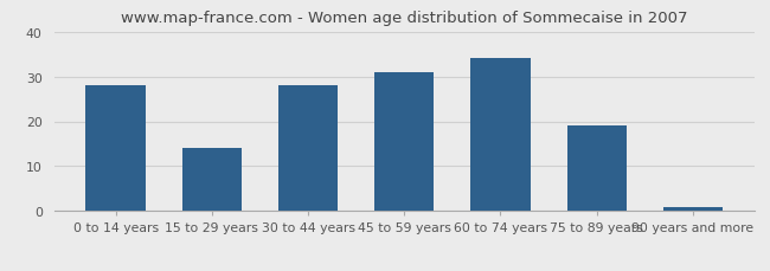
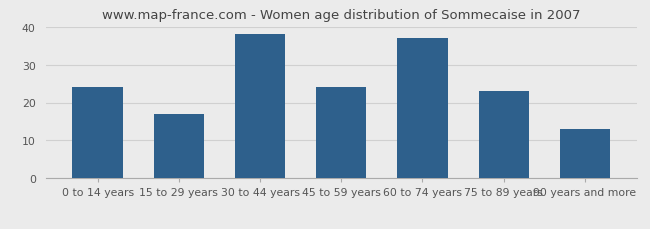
0 to 14 years: 28 -> 24
15 to 29 years: 14 -> 17
30 to 44 years: 28 -> 38
45 to 59 years: 31 -> 24
60 to 74 years: 34 -> 37
75 to 89 years: 19 -> 23
90 years and more: 1 -> 13
